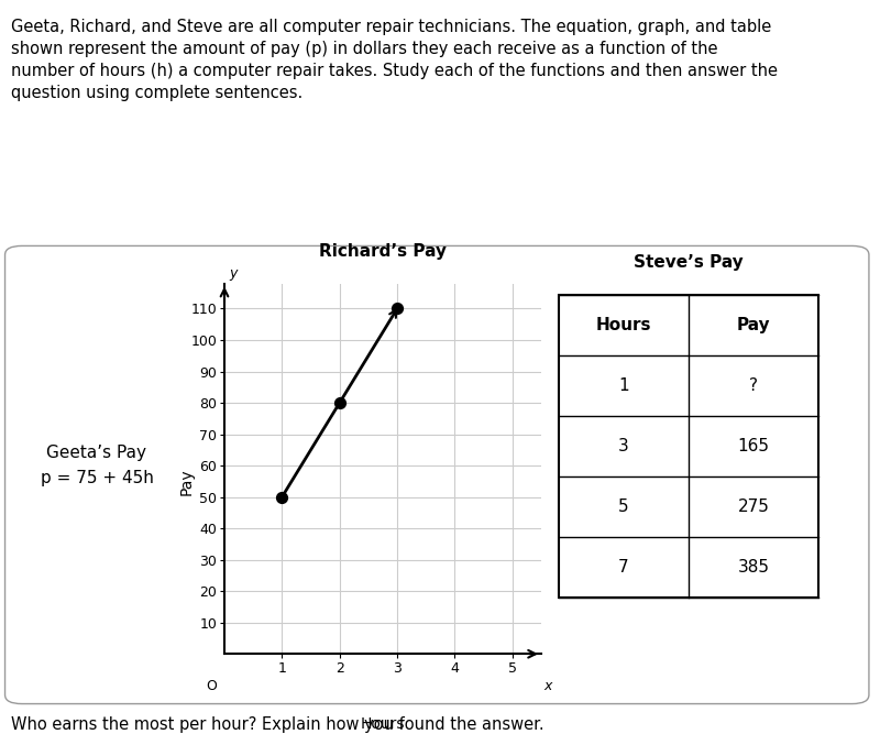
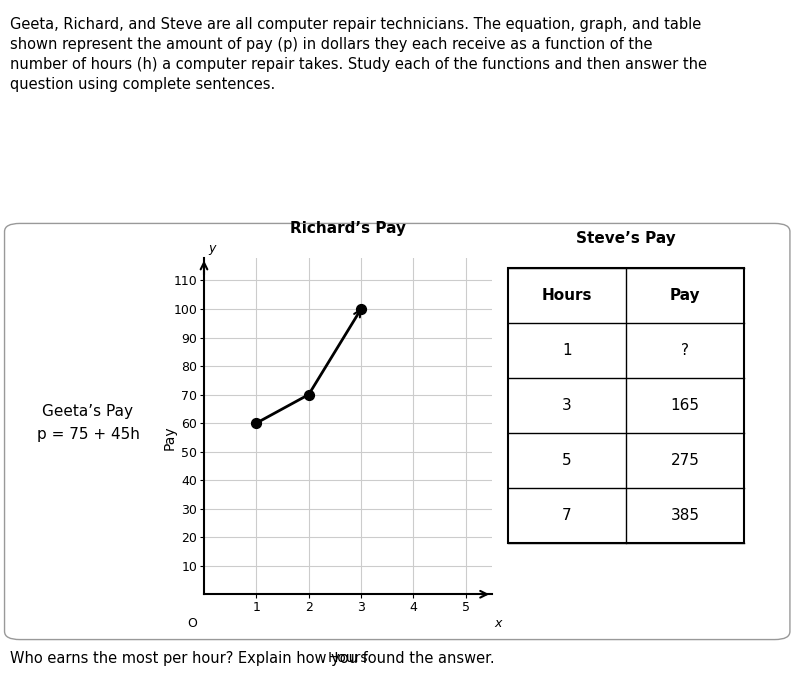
1: 50 -> 60
2: 80 -> 70
3: 110 -> 100
